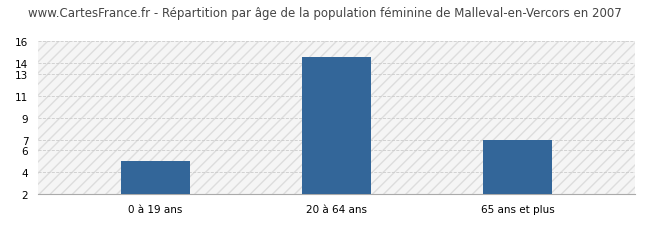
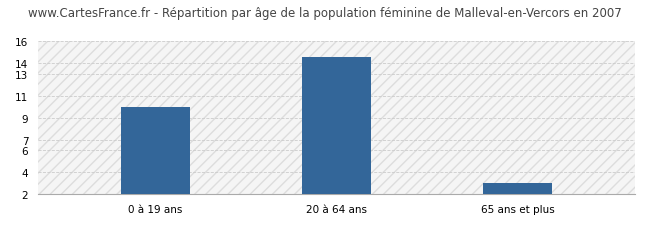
0 à 19 ans: 5.0 -> 10.0
65 ans et plus: 7.0 -> 3.0
